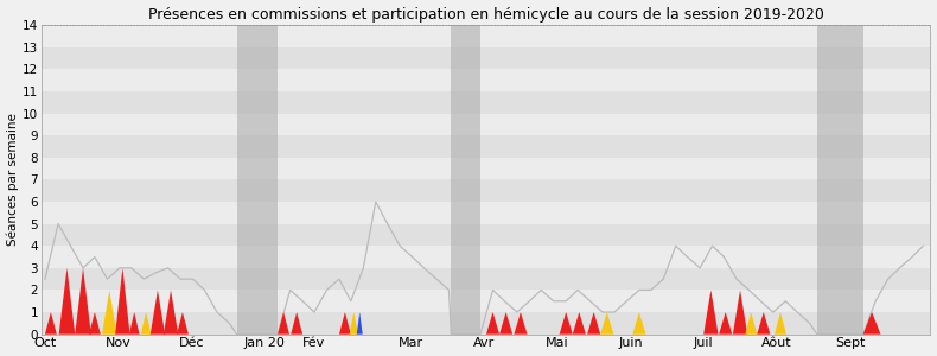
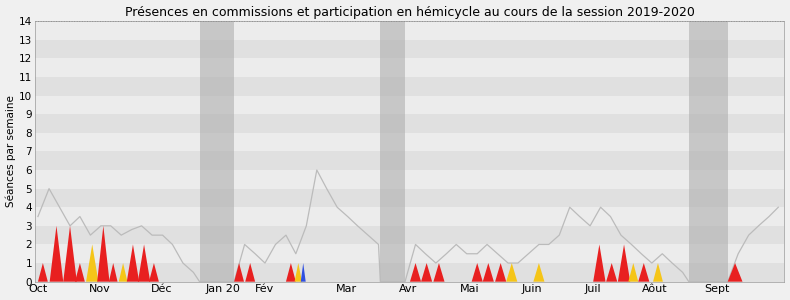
Oct: 2.5 -> 3.5
